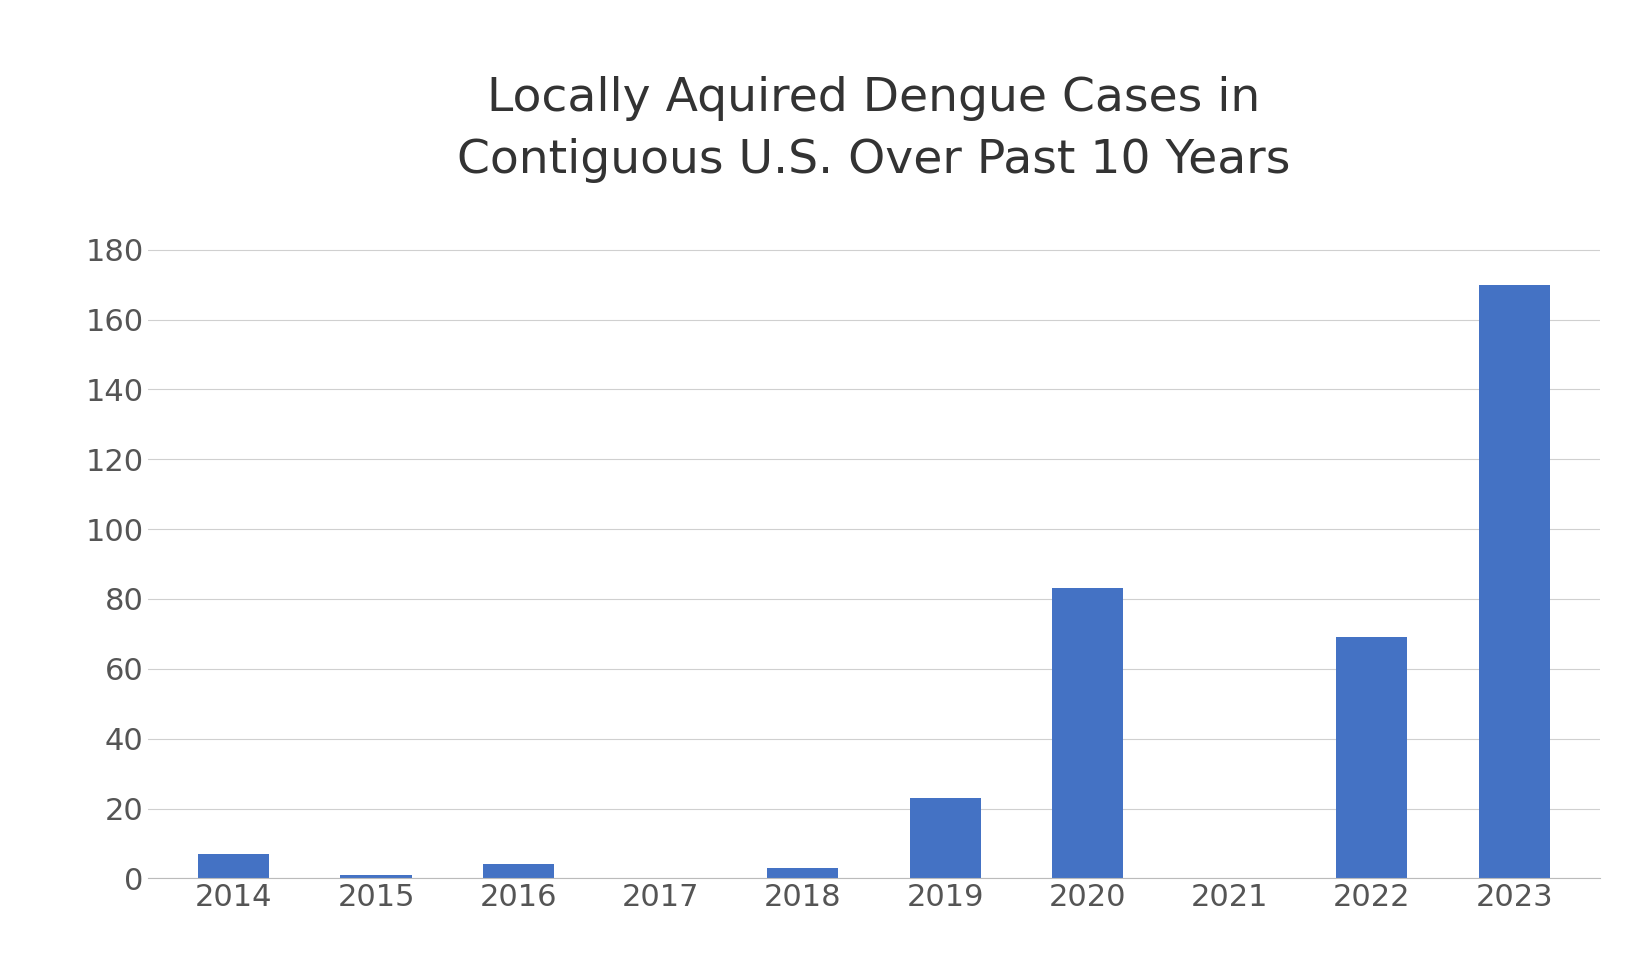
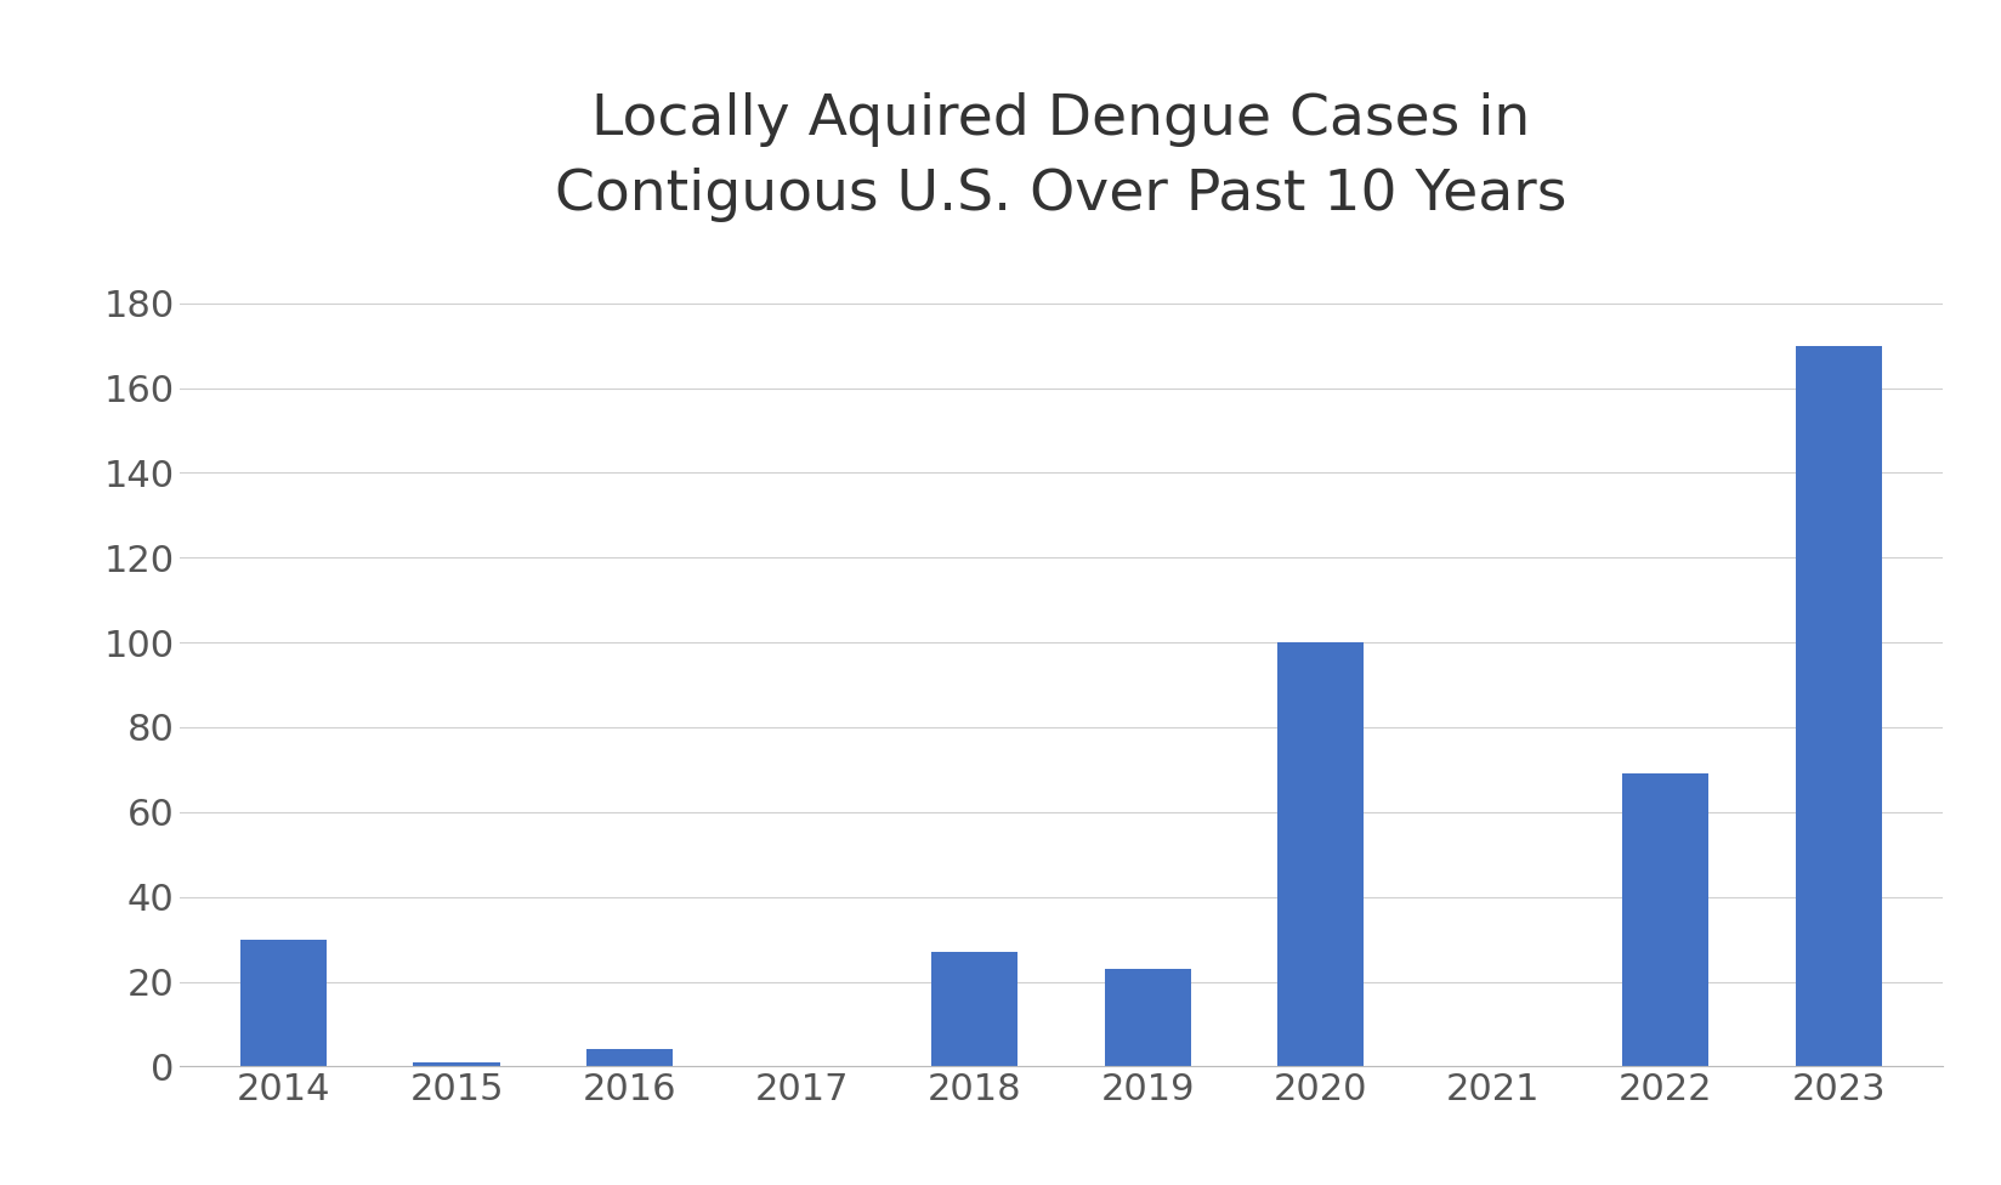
2014: 7 -> 30
2018: 3 -> 27
2020: 83 -> 100
